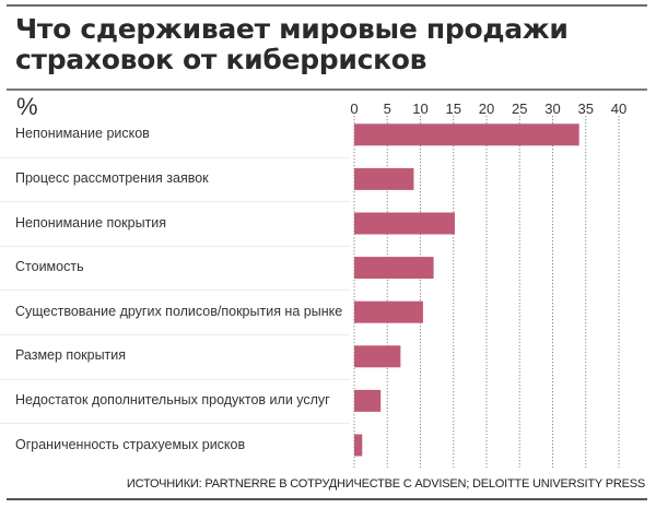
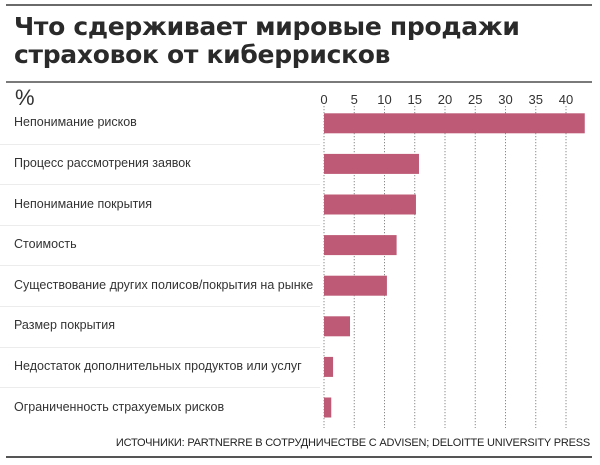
Непонимание рисков: 34 -> 43
Процесс рассмотрения заявок: 9 -> 16
Размер покрытия: 7 -> 4
Недостаток дополнительных продуктов или услуг: 4 -> 2
